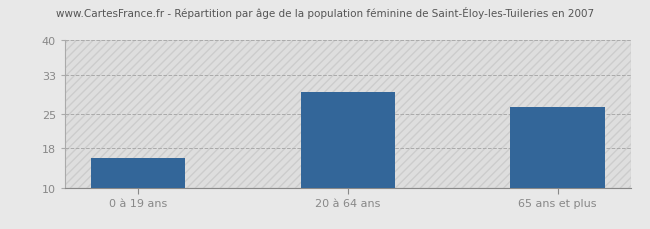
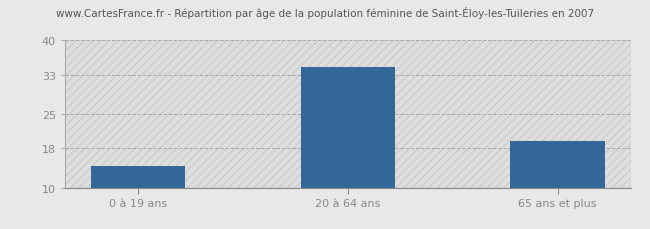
0 à 19 ans: 16.0 -> 14.5
20 à 64 ans: 29.5 -> 34.5
65 ans et plus: 26.5 -> 19.5
